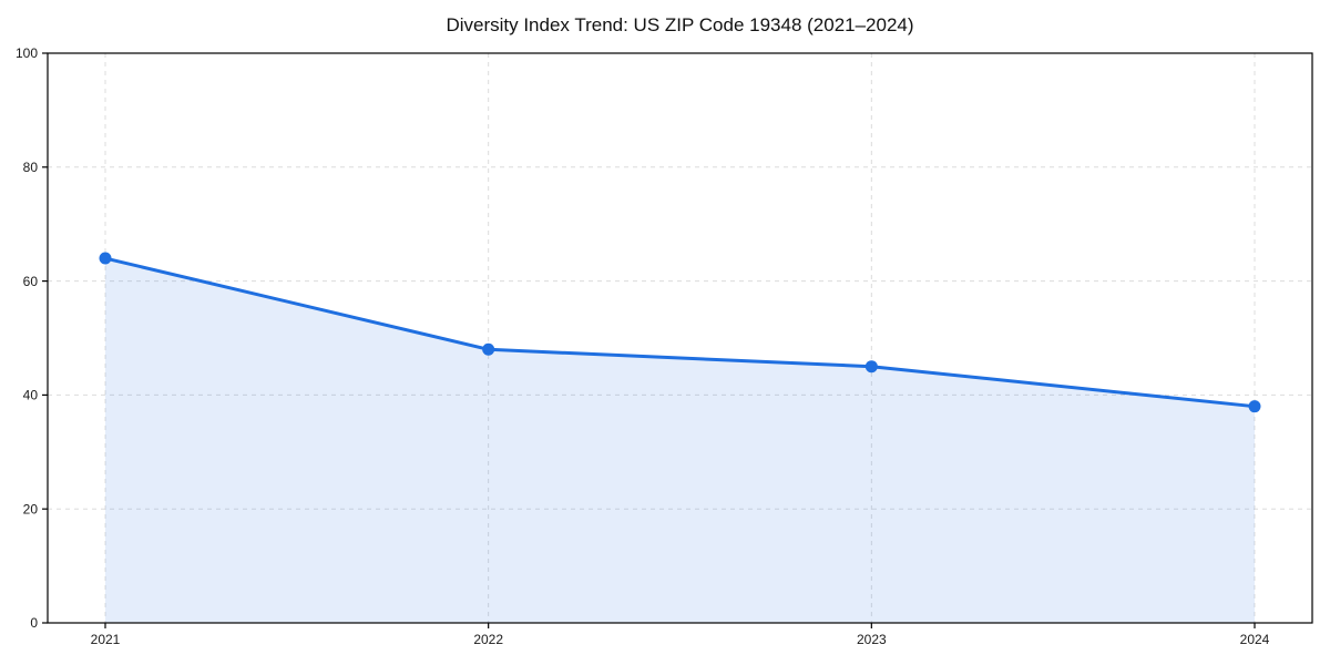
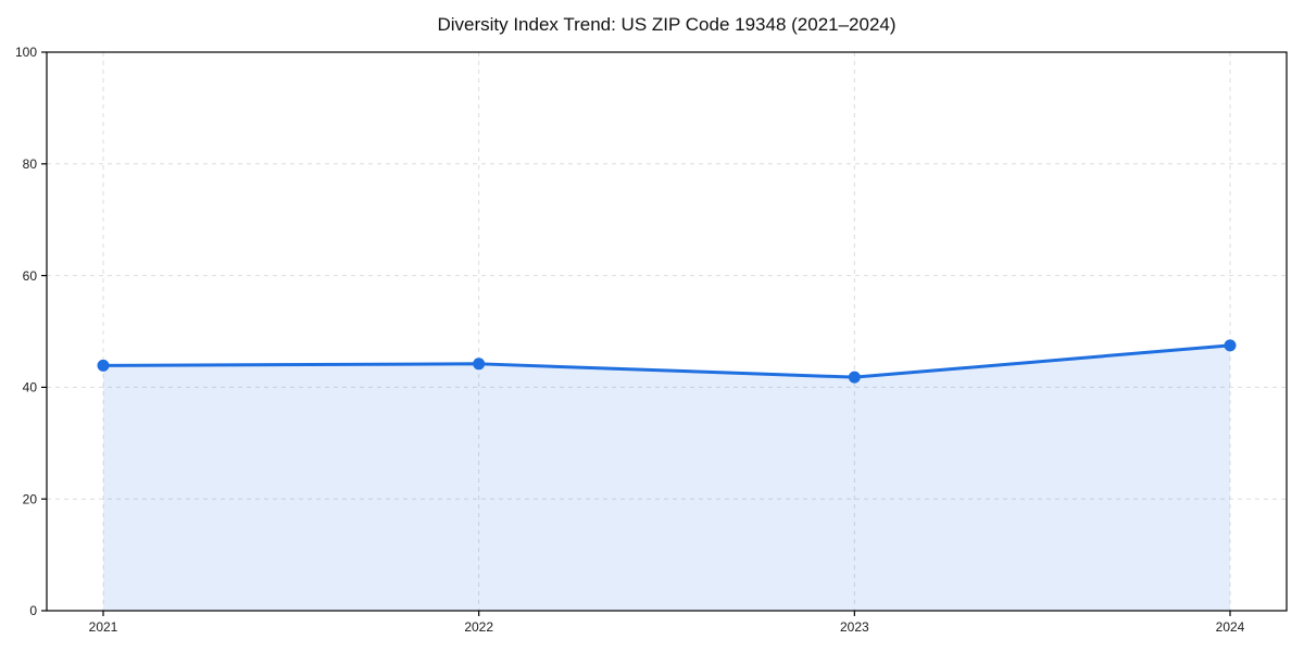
2021: 64 -> 44
2022: 48 -> 44
2023: 45 -> 42
2024: 38 -> 48
